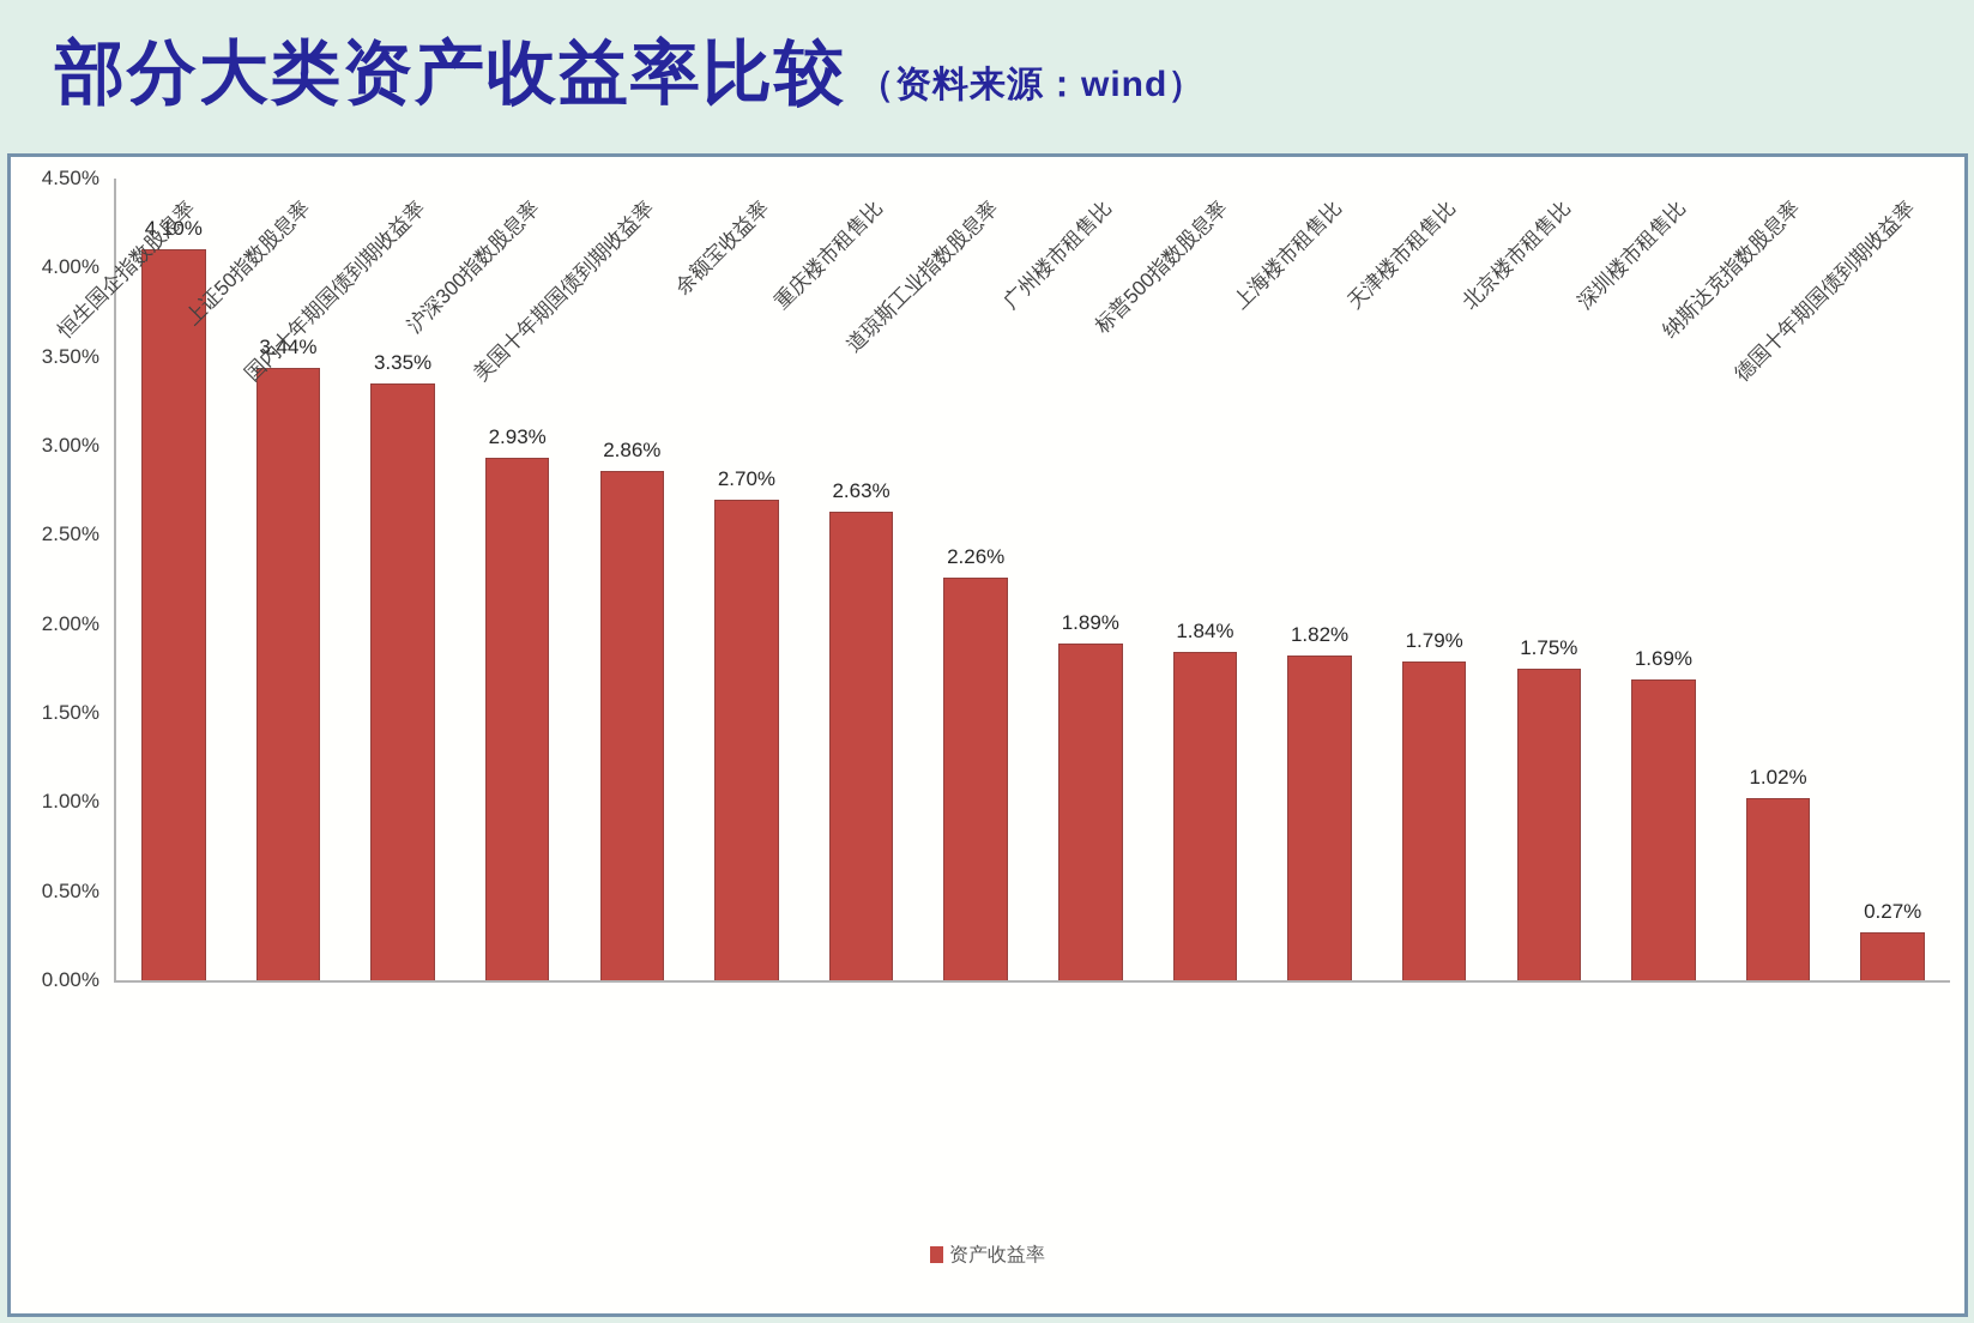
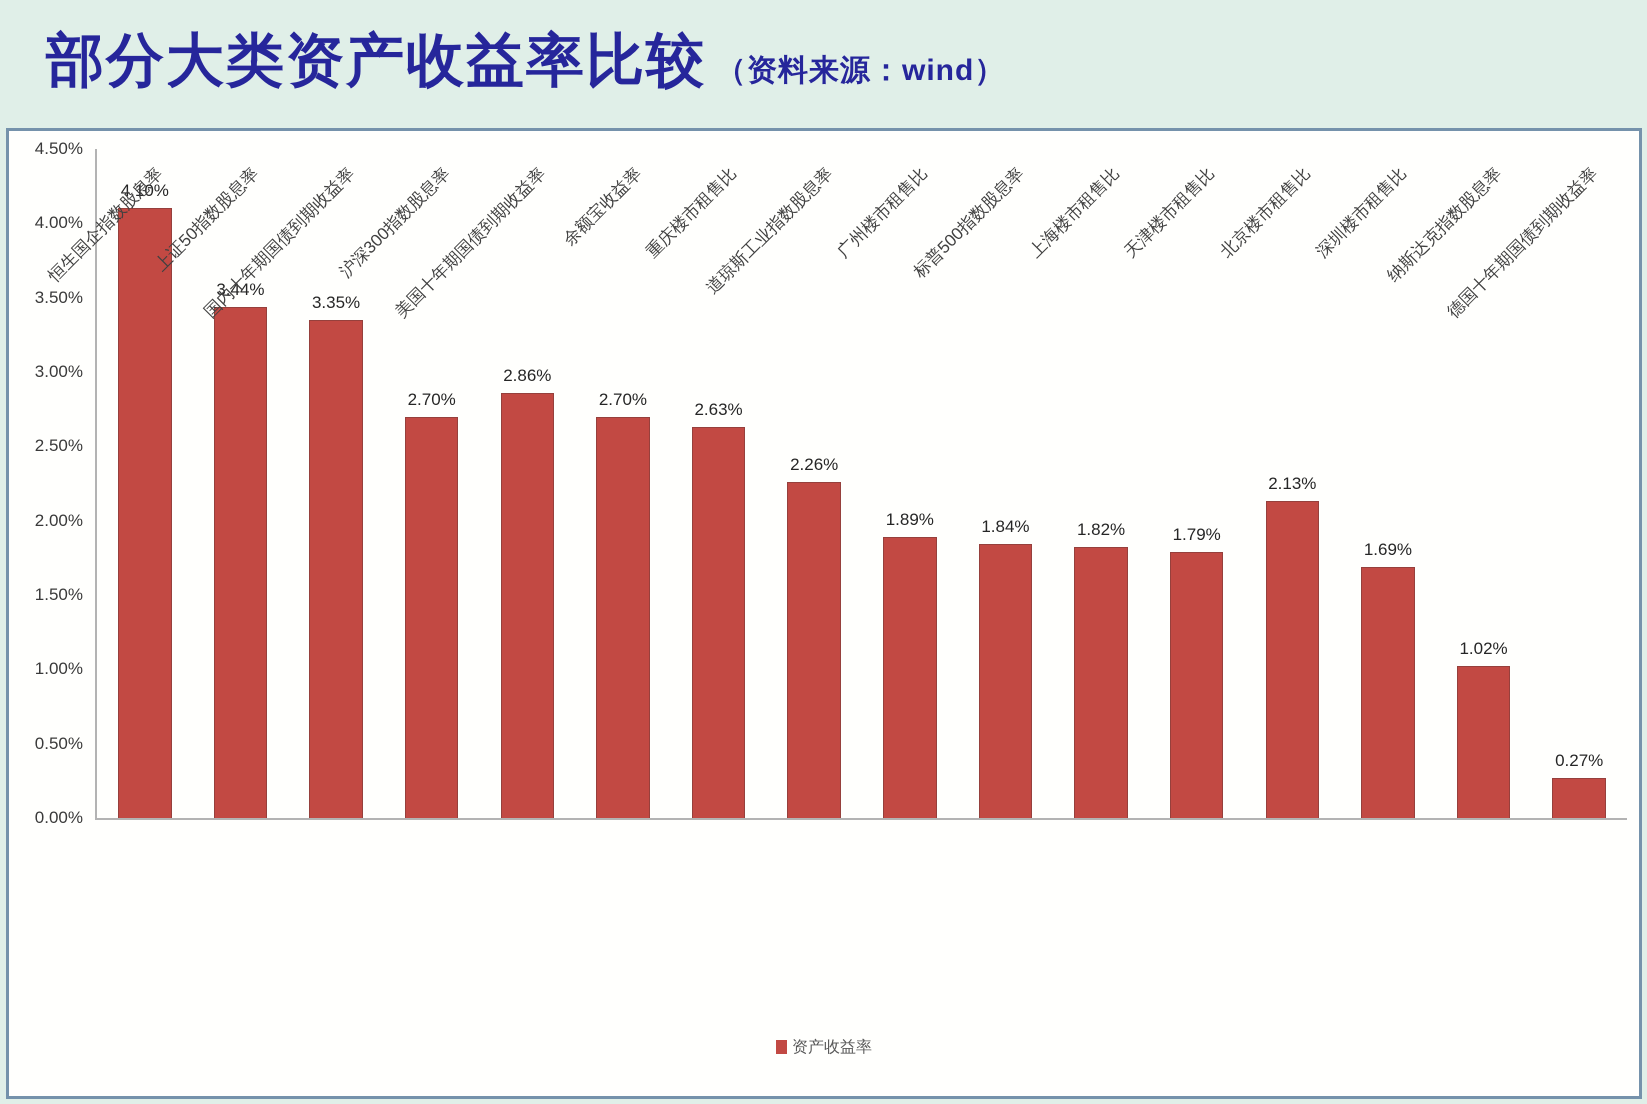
沪深300指数股息率: 2.93% -> 2.70%
北京楼市租售比: 1.75% -> 2.13%
